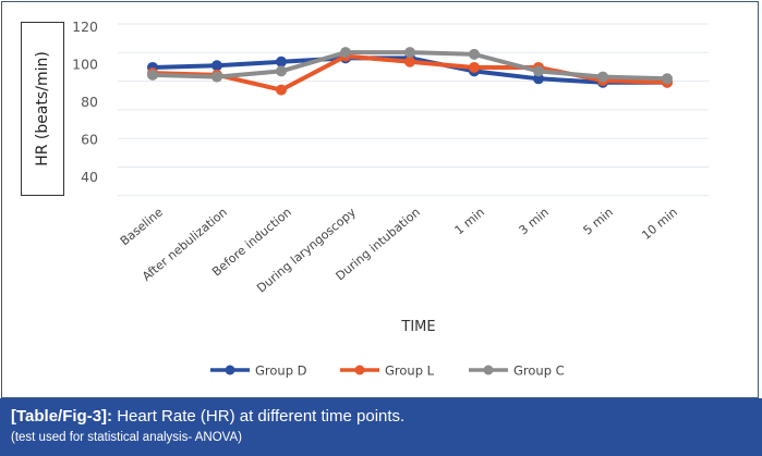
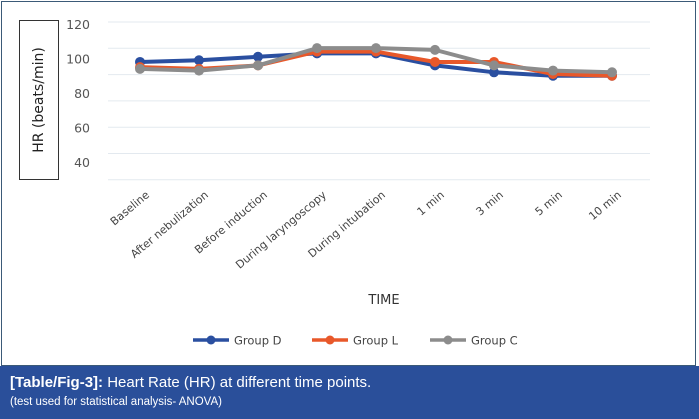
Group L/Before induction: 86 -> 96
Group L/During intubation: 101 -> 104
